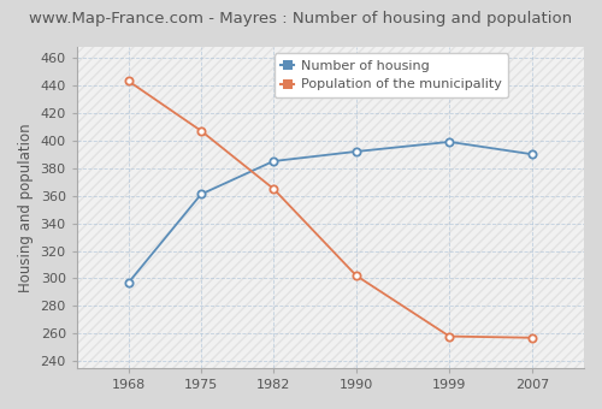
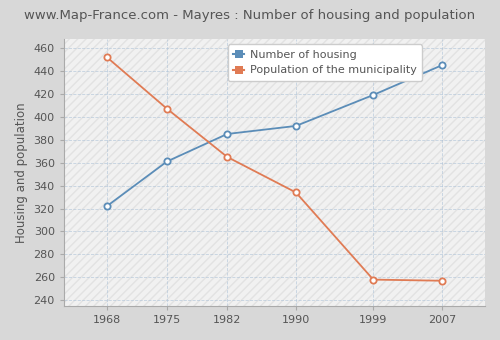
Number of housing/1968: 297 -> 322
Population of the municipality/1968: 443 -> 452
Population of the municipality/1990: 302 -> 334
Number of housing/1999: 399 -> 419
Number of housing/2007: 390 -> 445
